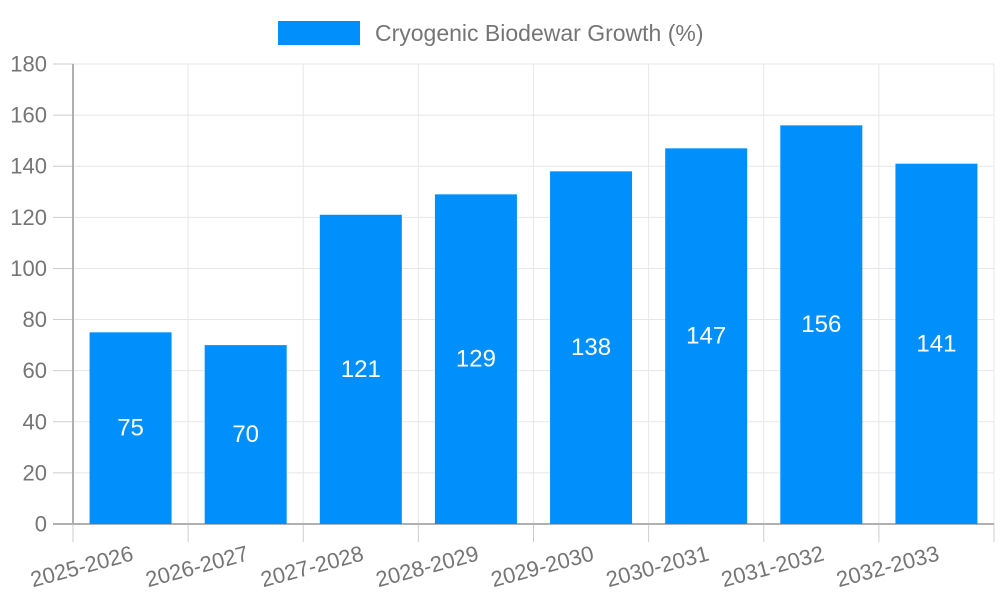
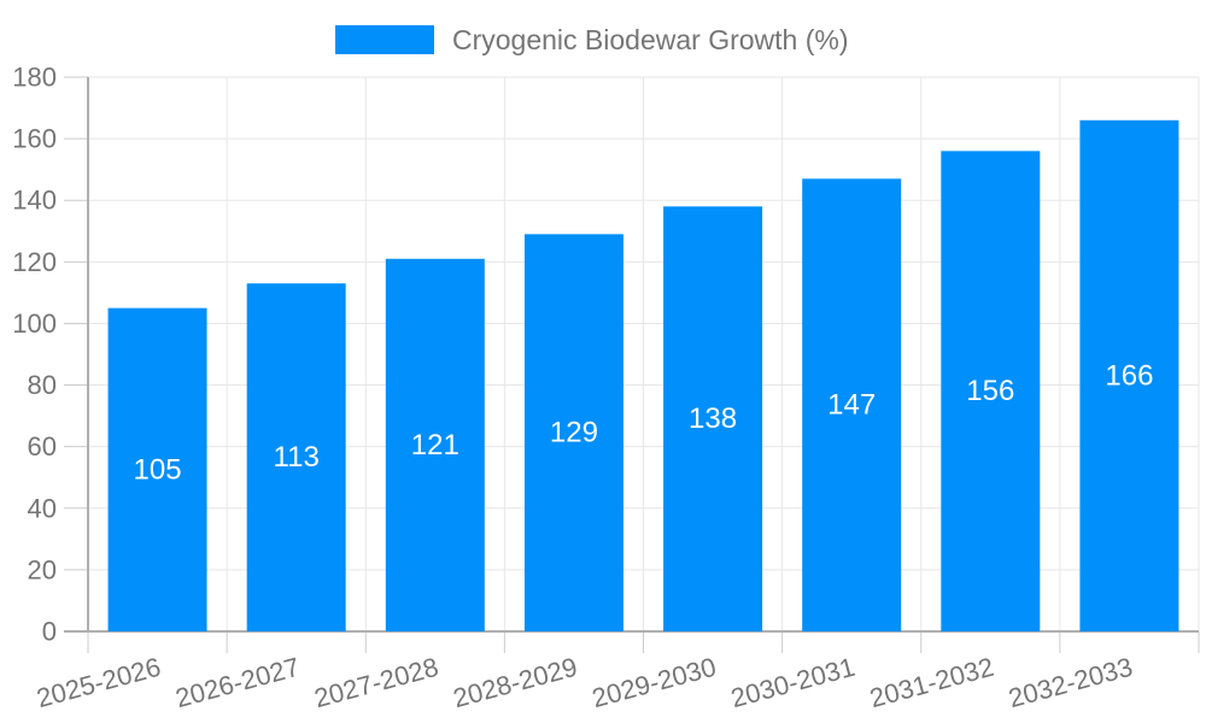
2025-2026: 75 -> 105
2026-2027: 70 -> 113
2032-2033: 141 -> 166
